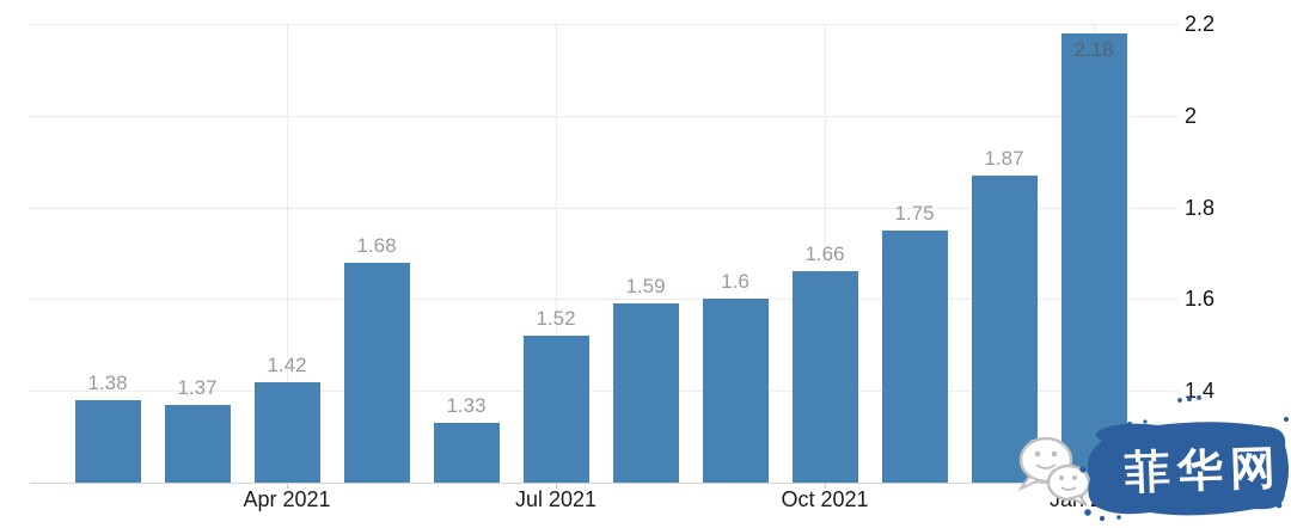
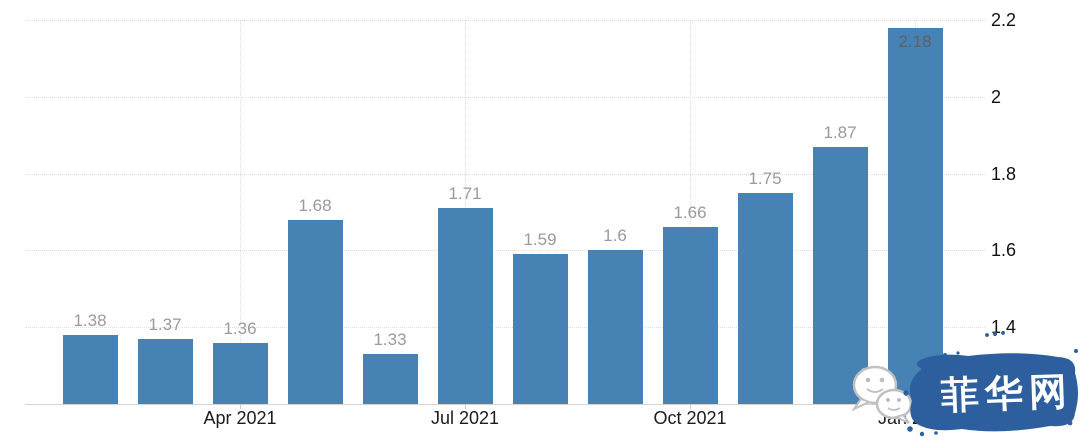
Apr 2021: 1.42 -> 1.36
Jul 2021: 1.52 -> 1.71
